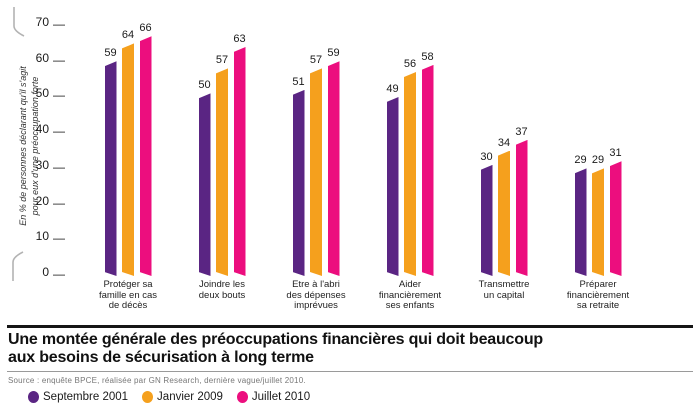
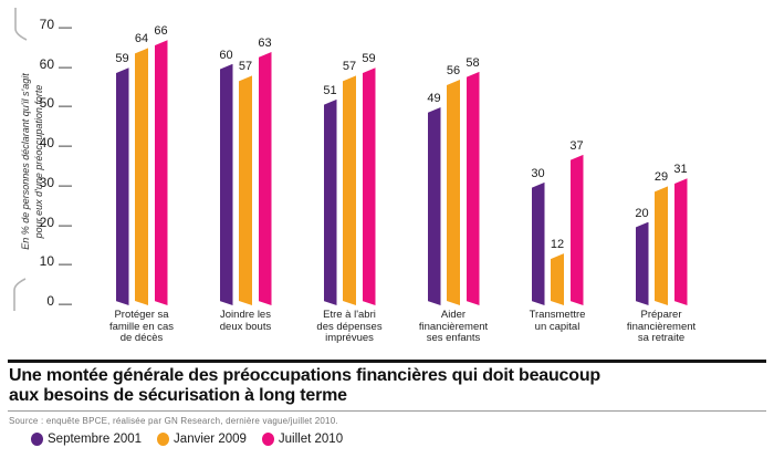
Septembre 2001/Joindre les deux bouts: 50 -> 60
Janvier 2009/Transmettre un capital: 34 -> 12
Septembre 2001/Préparer financièrement sa retraite: 29 -> 20
